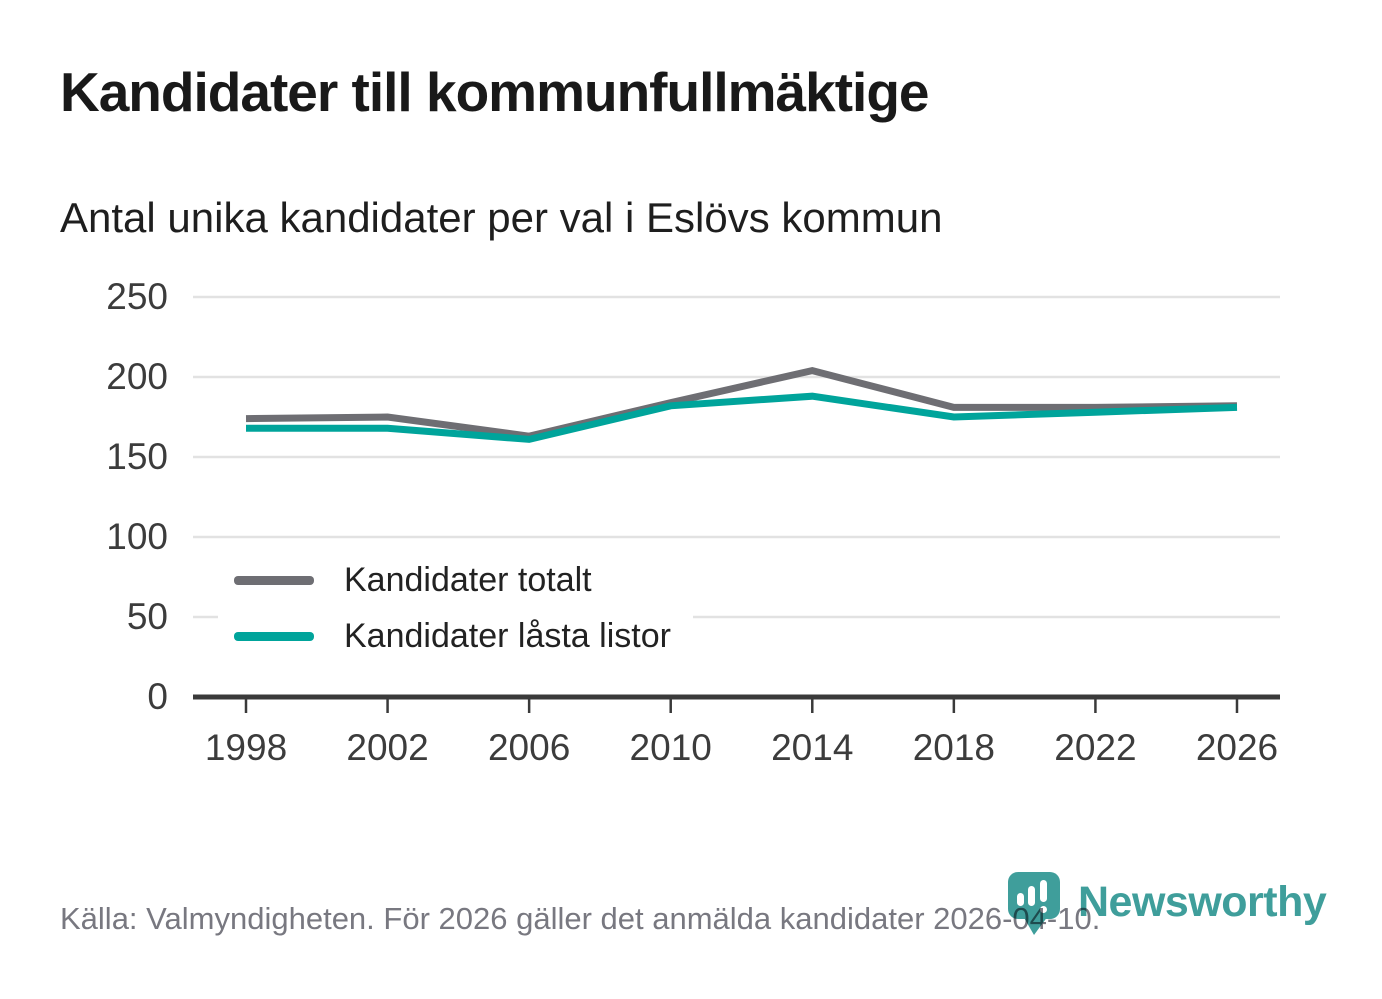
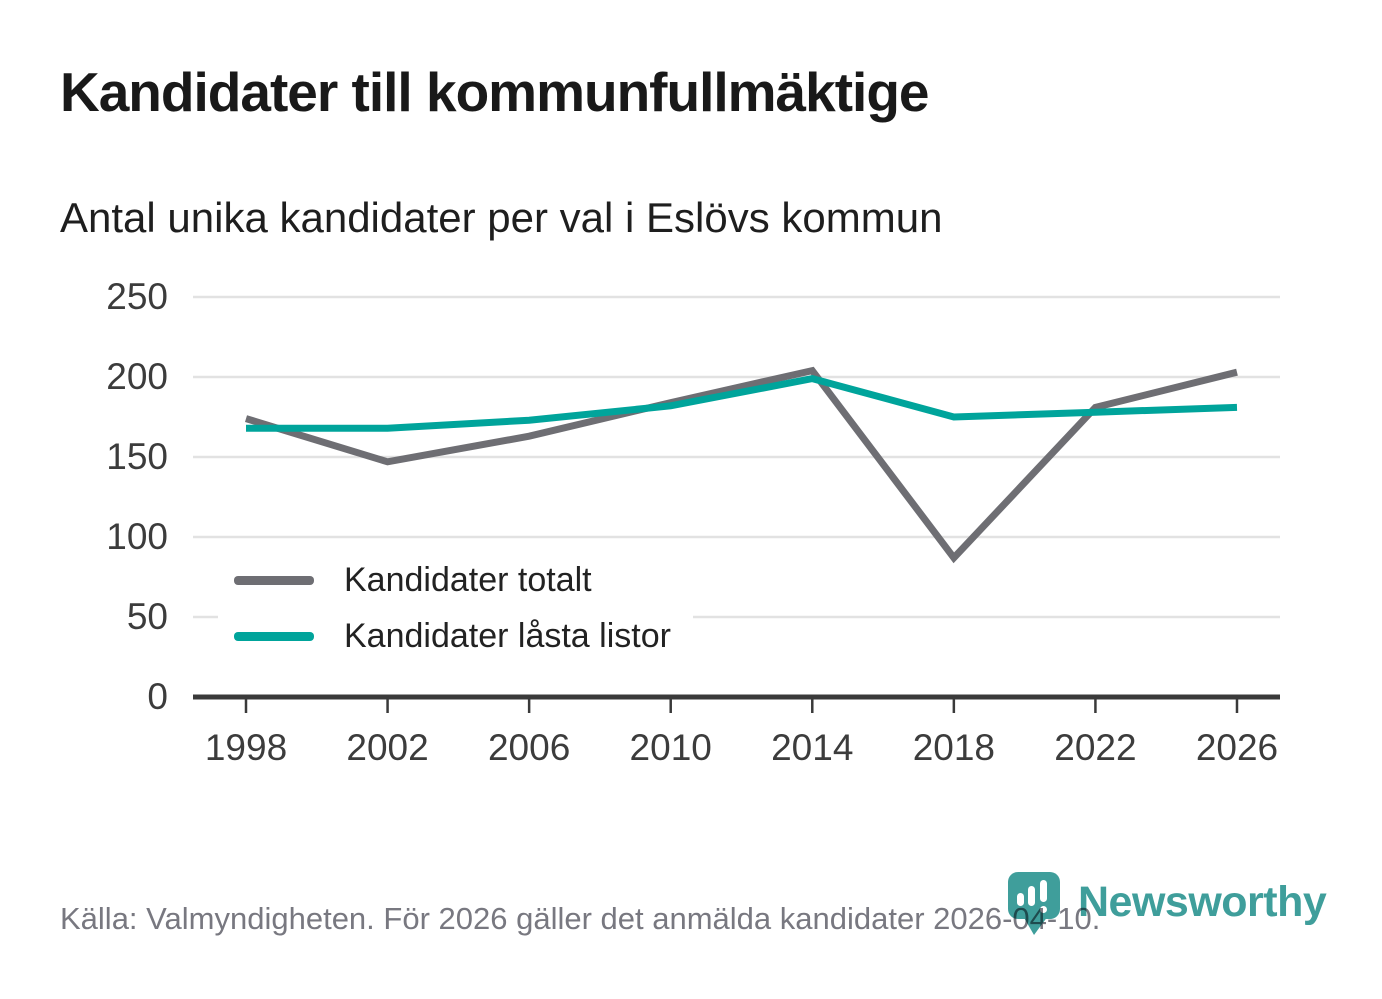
Kandidater totalt/2002: 175 -> 147
Kandidater låsta listor/2006: 161 -> 173
Kandidater låsta listor/2014: 188 -> 199
Kandidater totalt/2018: 181 -> 87
Kandidater totalt/2026: 182 -> 203
